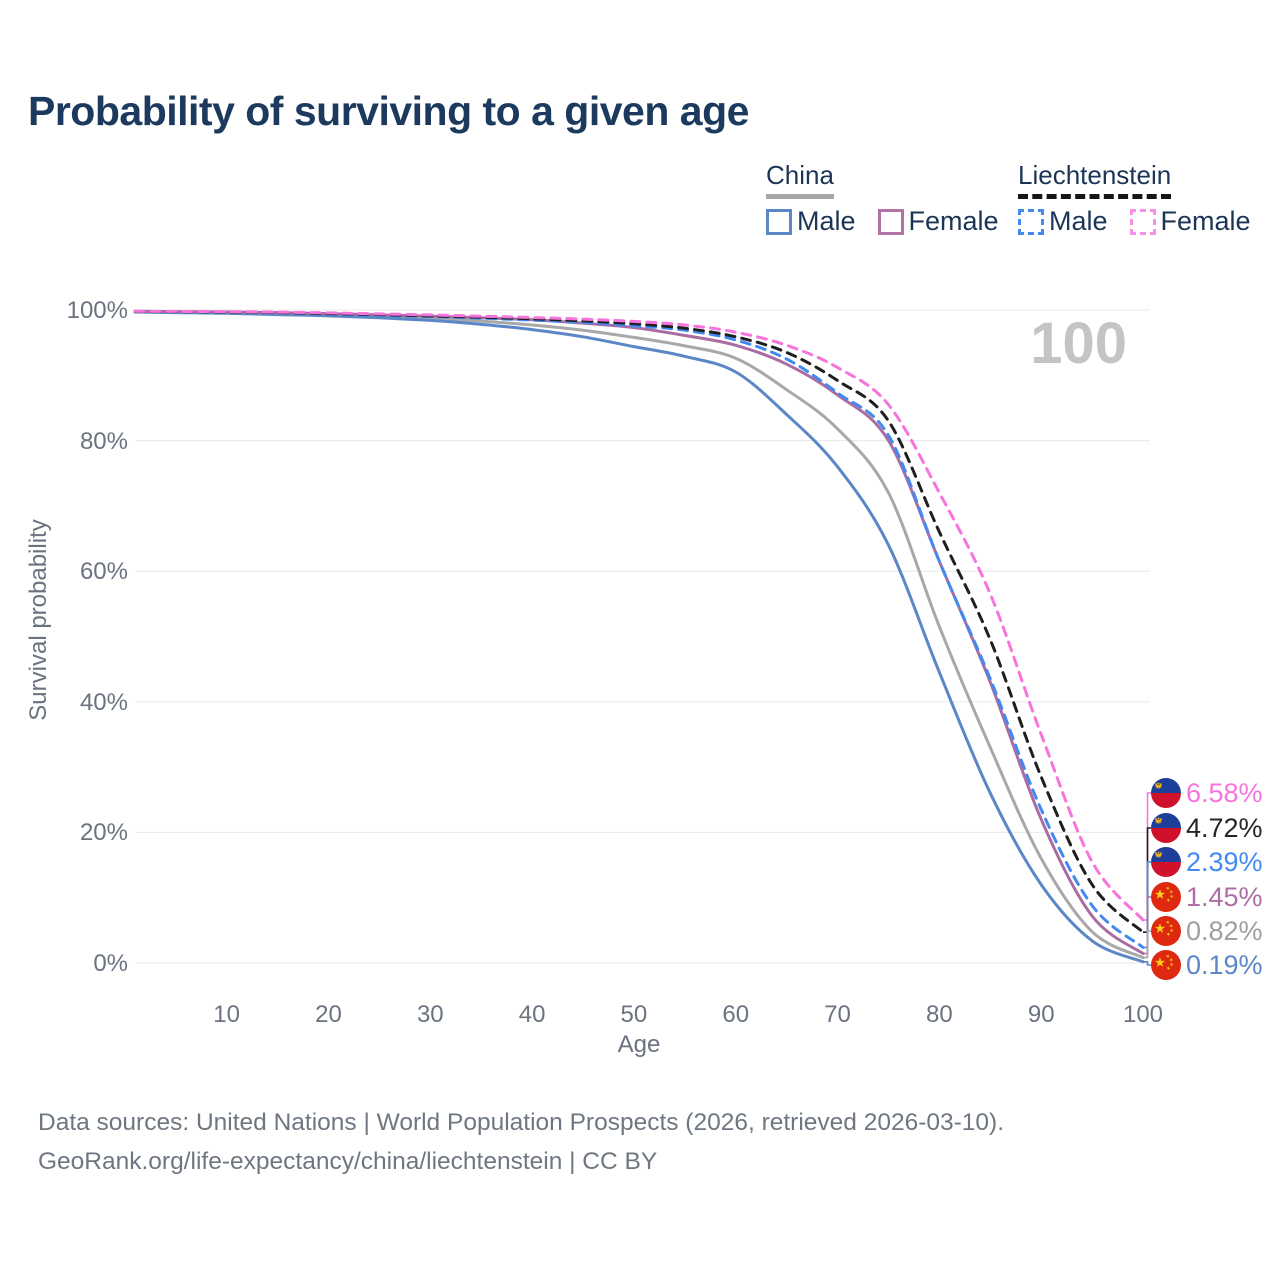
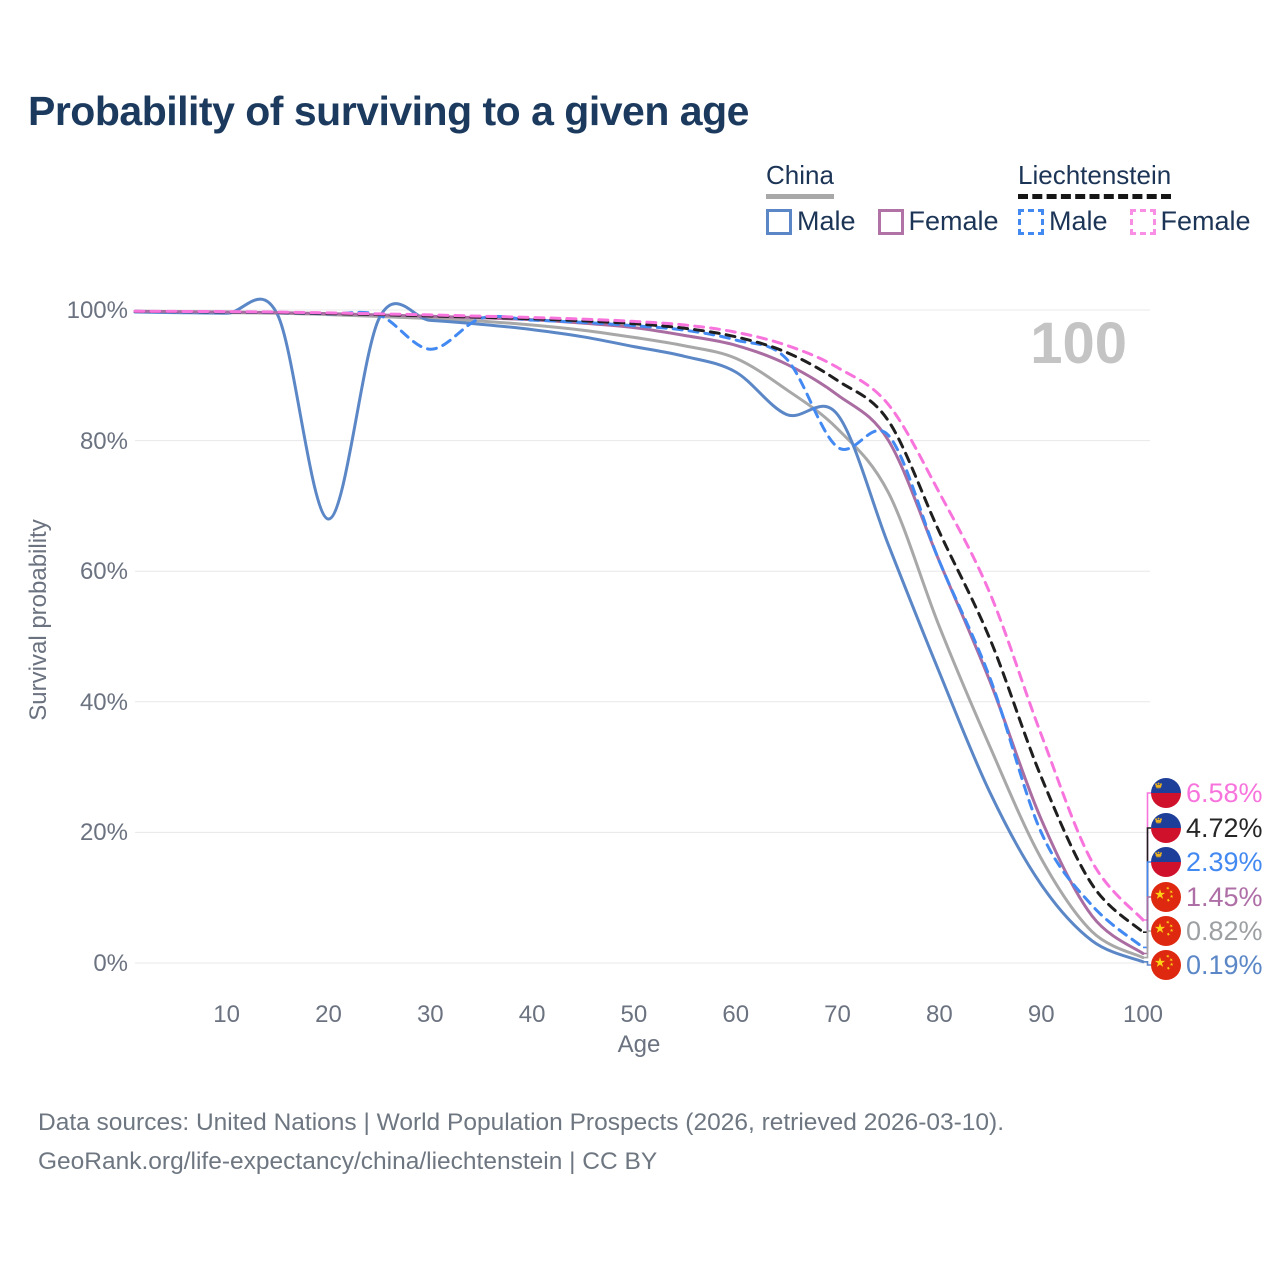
China Male/20: 99% -> 68%
Liechtenstein Male/30: 99% -> 94%
China Male/70: 76% -> 84%
Liechtenstein Male/70: 87% -> 79%
Liechtenstein Male/90: 24% -> 20%
